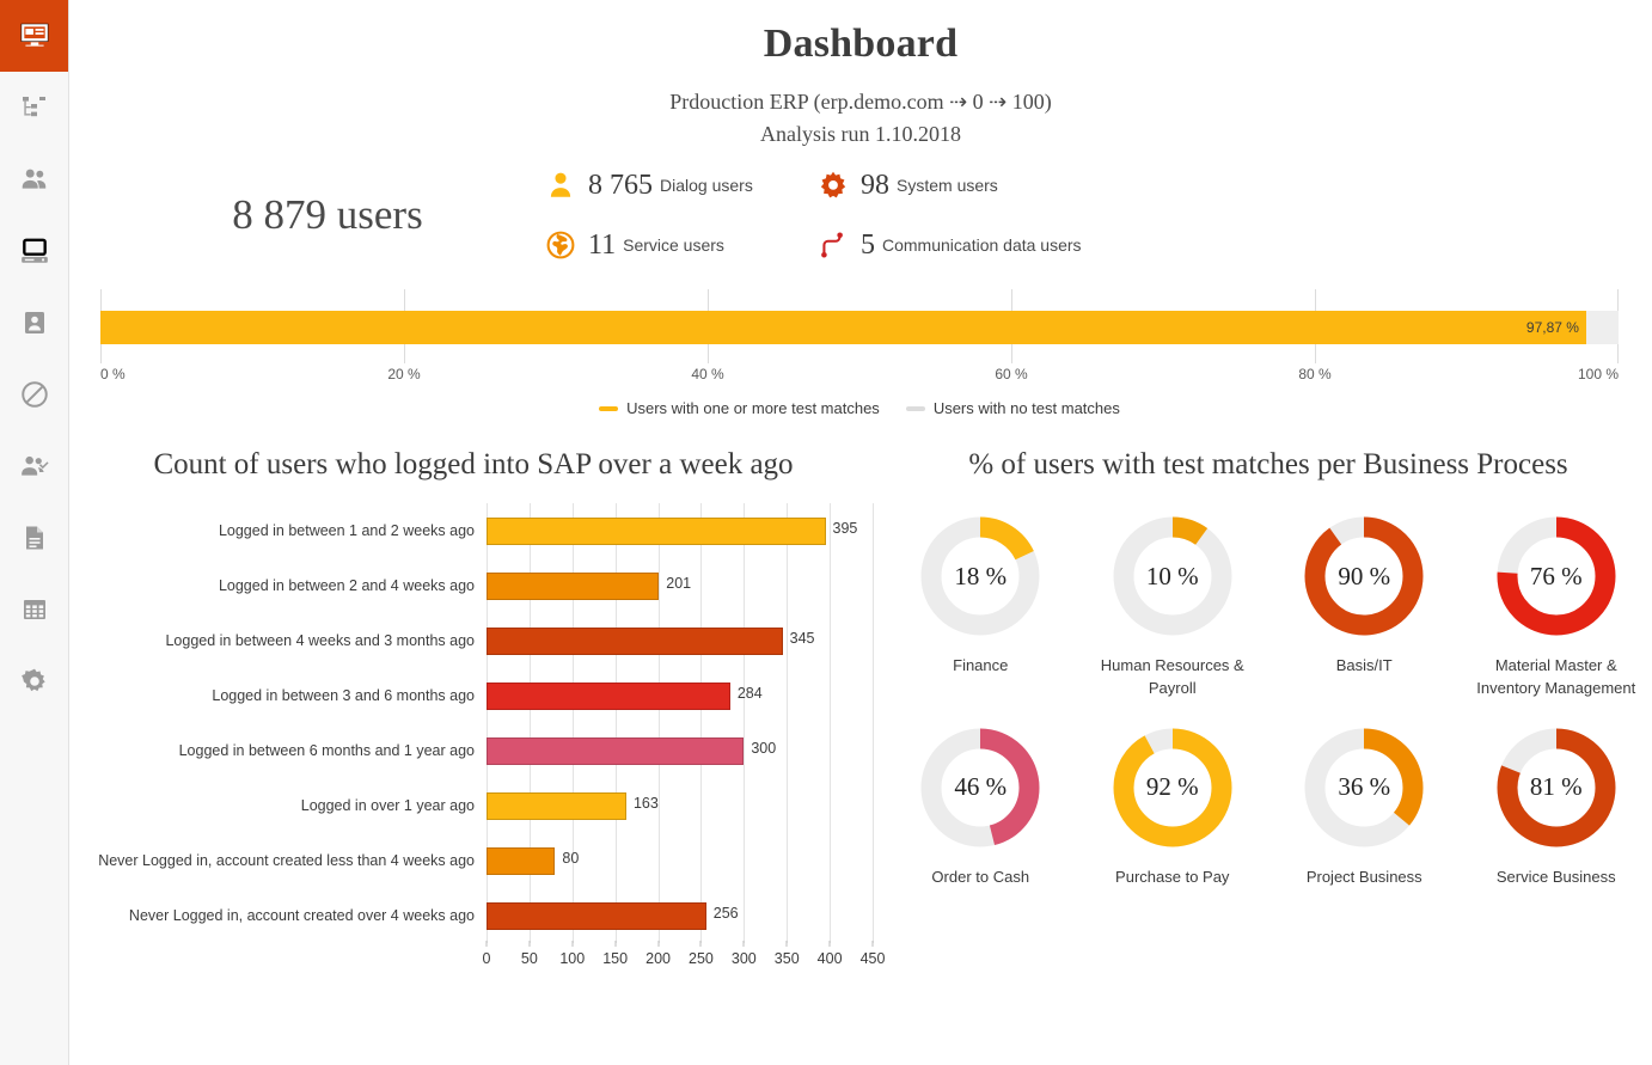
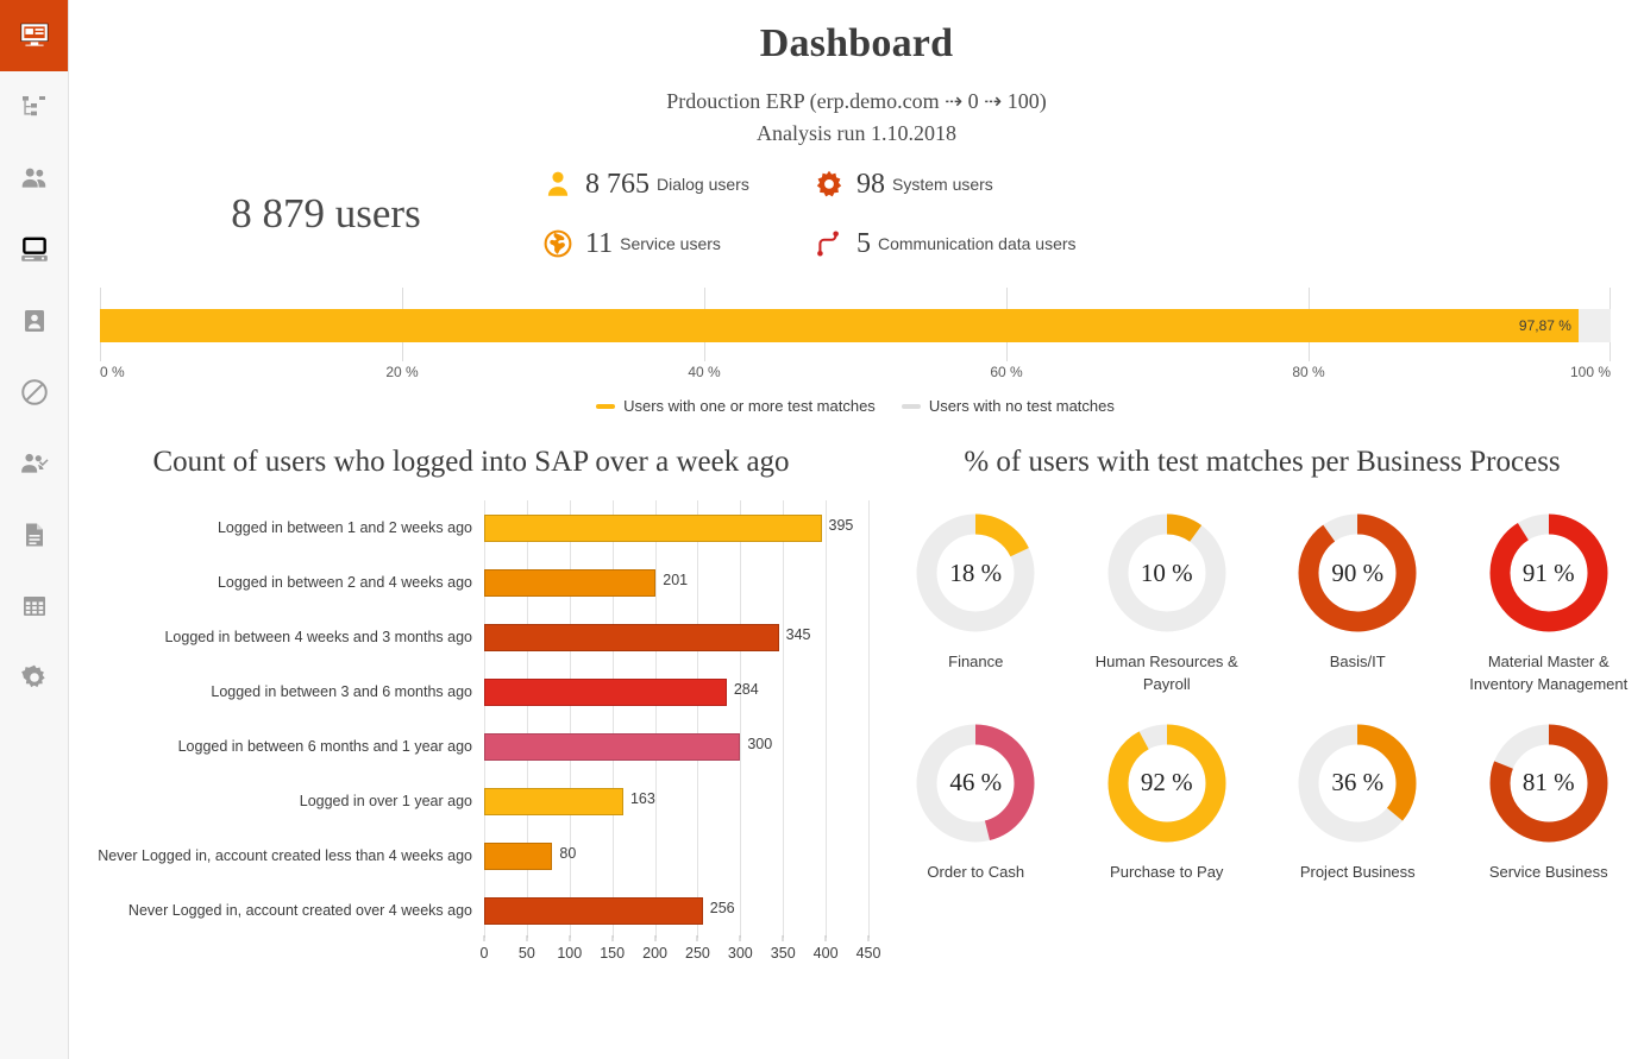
% of users with test matches per Business Process/Material Master & Inventory Management: 76 -> 91
